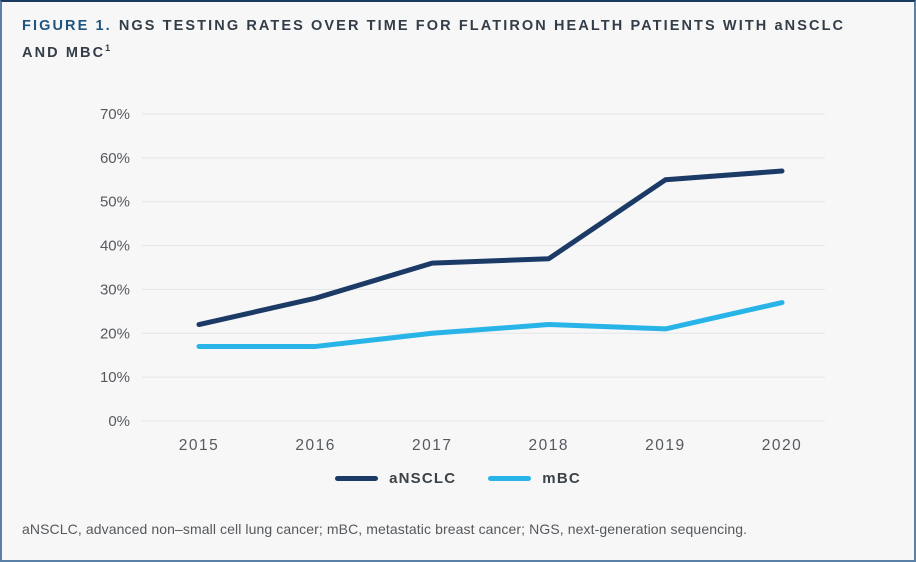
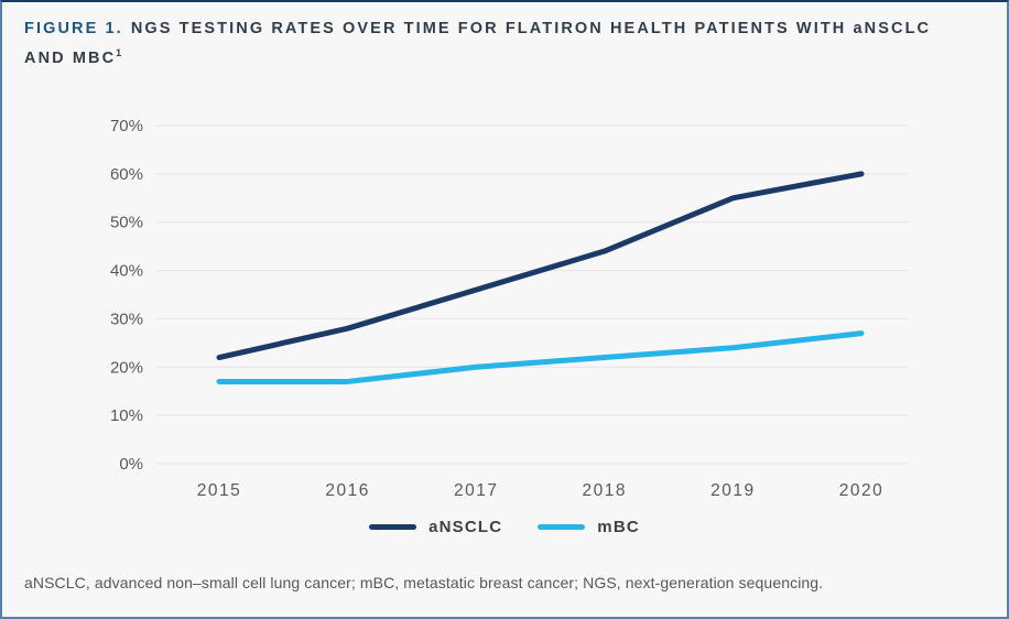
aNSCLC/2018: 37% -> 44%
mBC/2019: 21% -> 24%
aNSCLC/2020: 57% -> 60%
